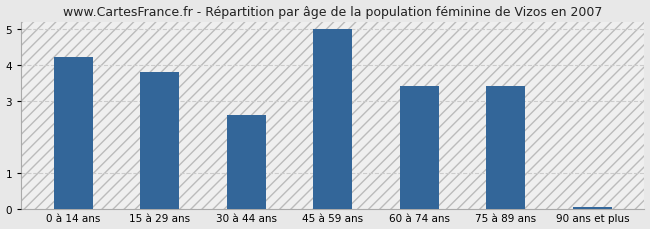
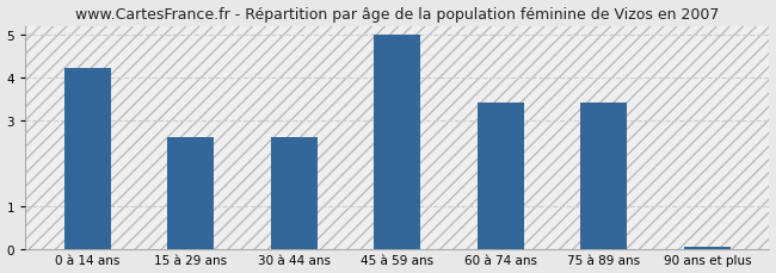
15 à 29 ans: 3.80 -> 2.60
